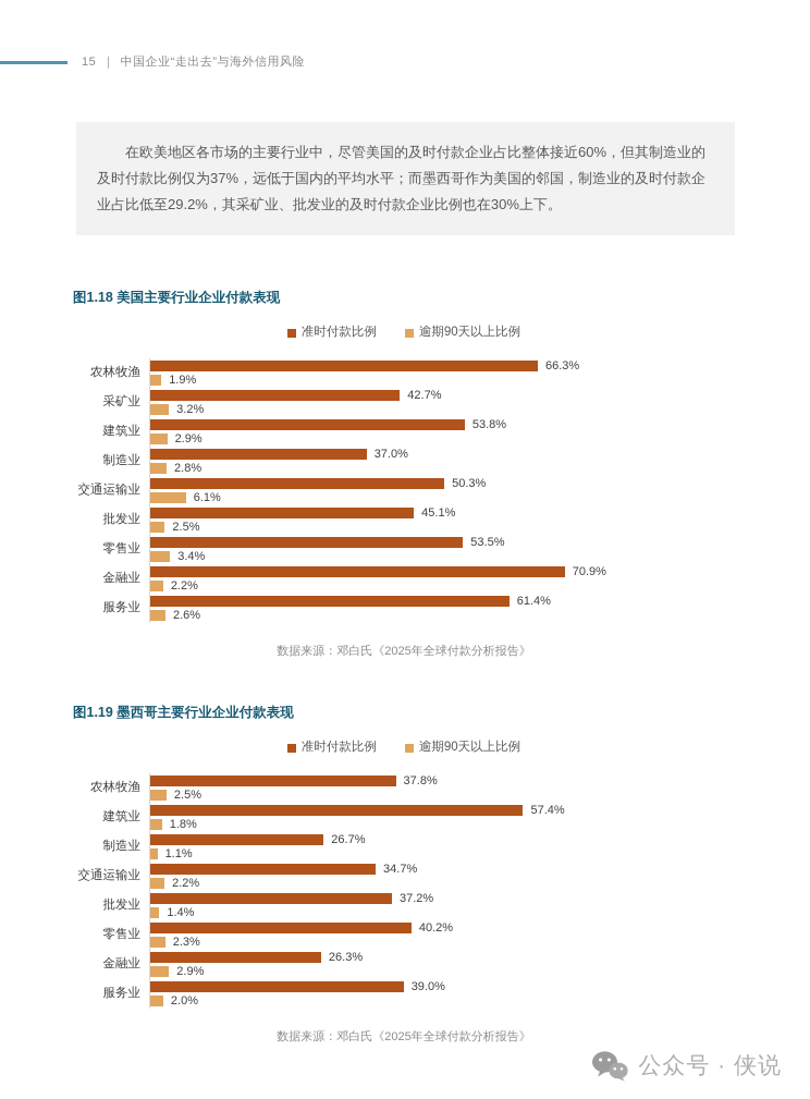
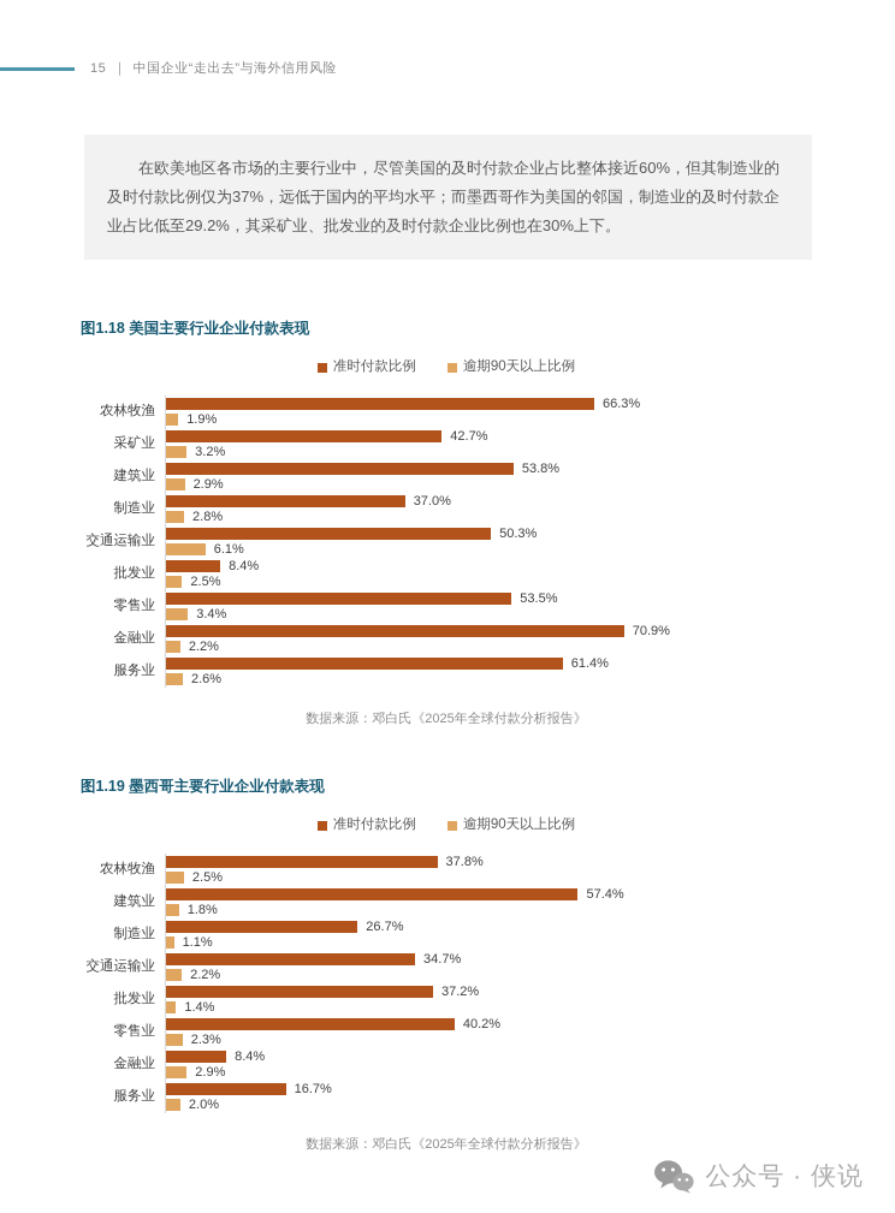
图1.18 美国主要行业企业付款表现/准时付款比例/批发业: 45.1% -> 8.4%
图1.19 墨西哥主要行业企业付款表现/准时付款比例/金融业: 26.3% -> 8.4%
图1.19 墨西哥主要行业企业付款表现/准时付款比例/服务业: 39.0% -> 16.7%
